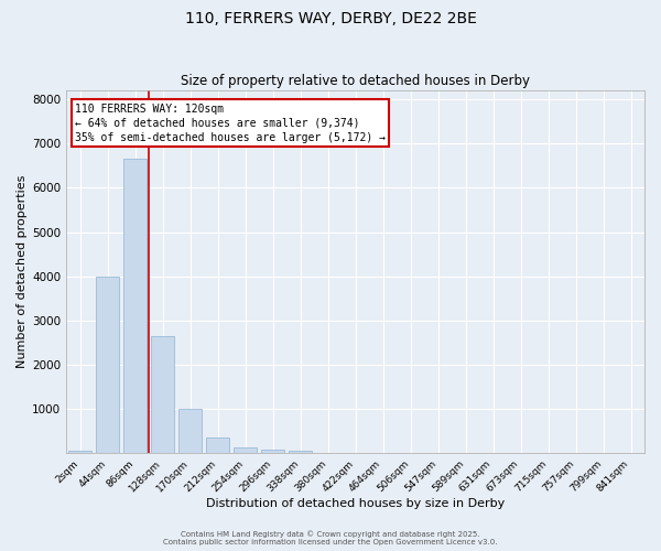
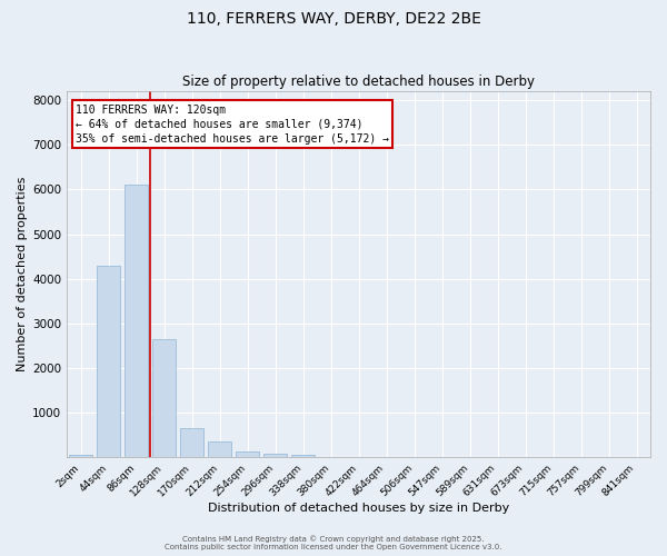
44sqm: 4000 -> 4300
86sqm: 6650 -> 6100
170sqm: 1000 -> 650
